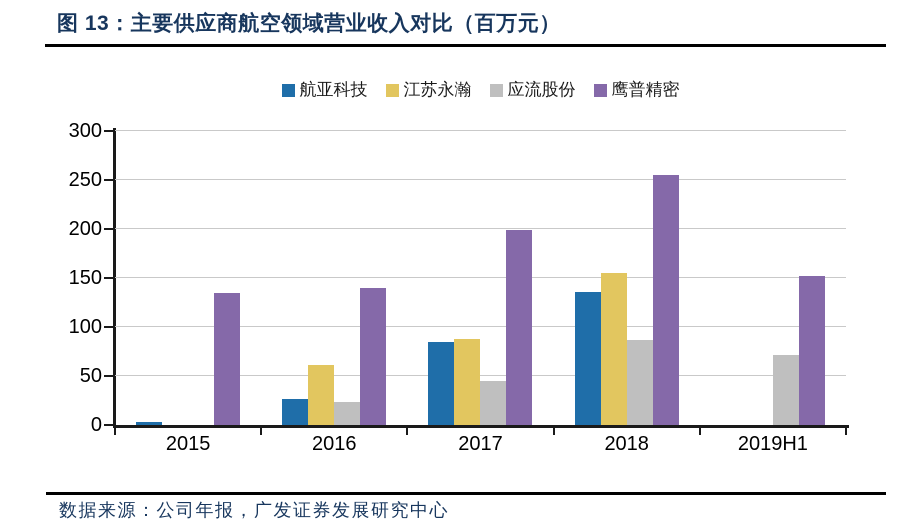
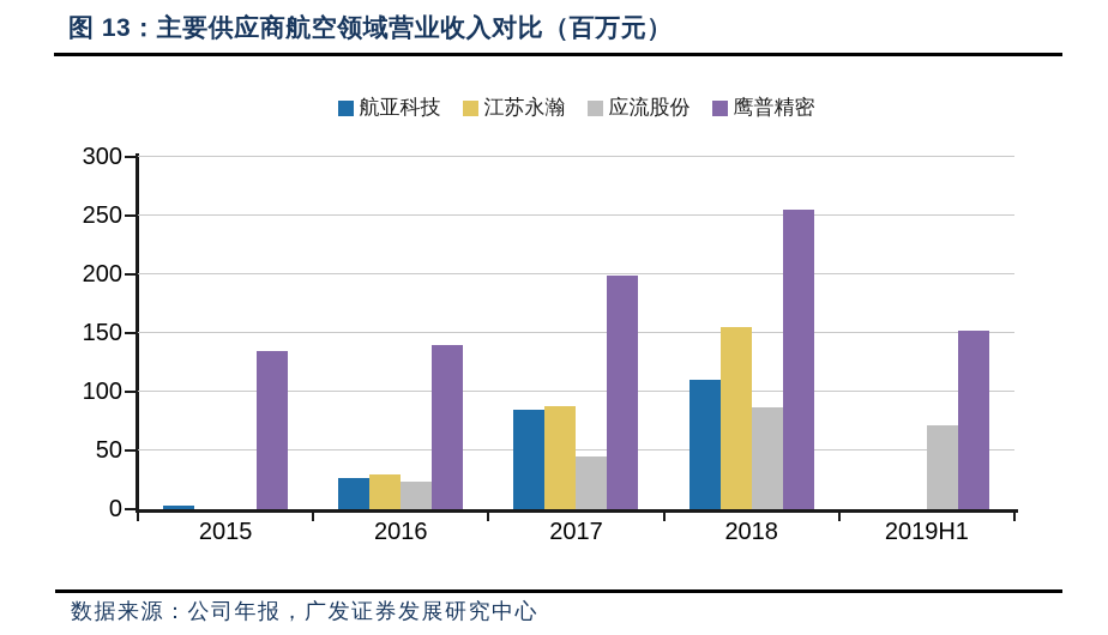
江苏永瀚/2016: 60 -> 30
航亚科技/2018: 140 -> 110
